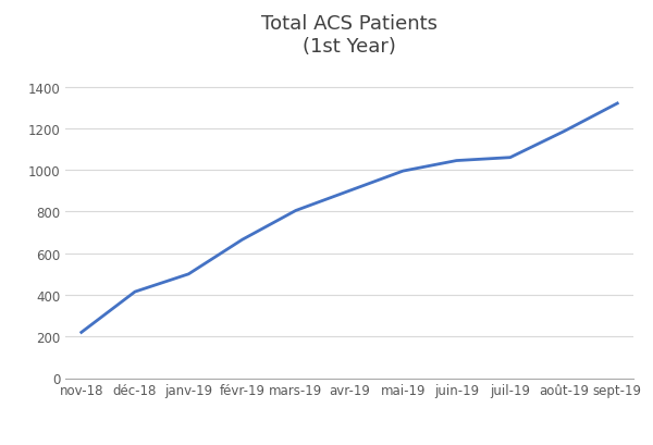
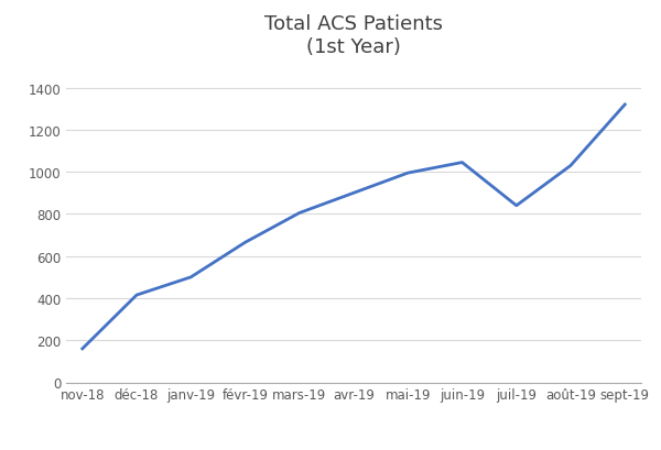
nov-18: 220 -> 160
juil-19: 1060 -> 840
août-19: 1180 -> 1030
